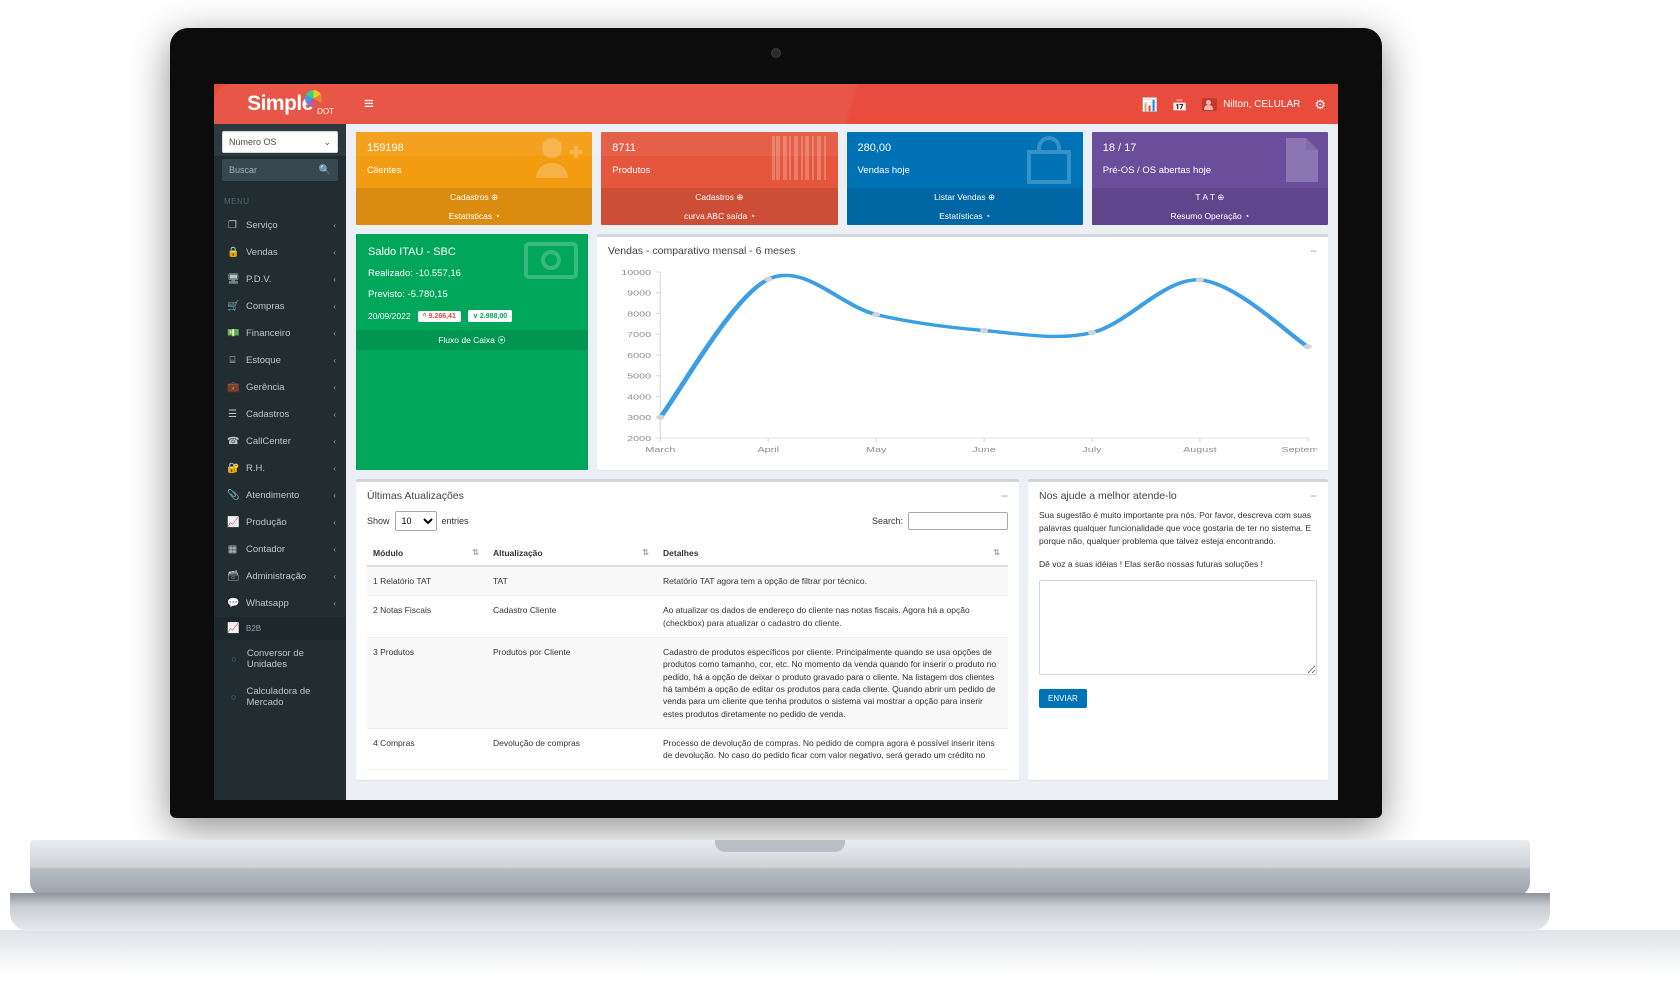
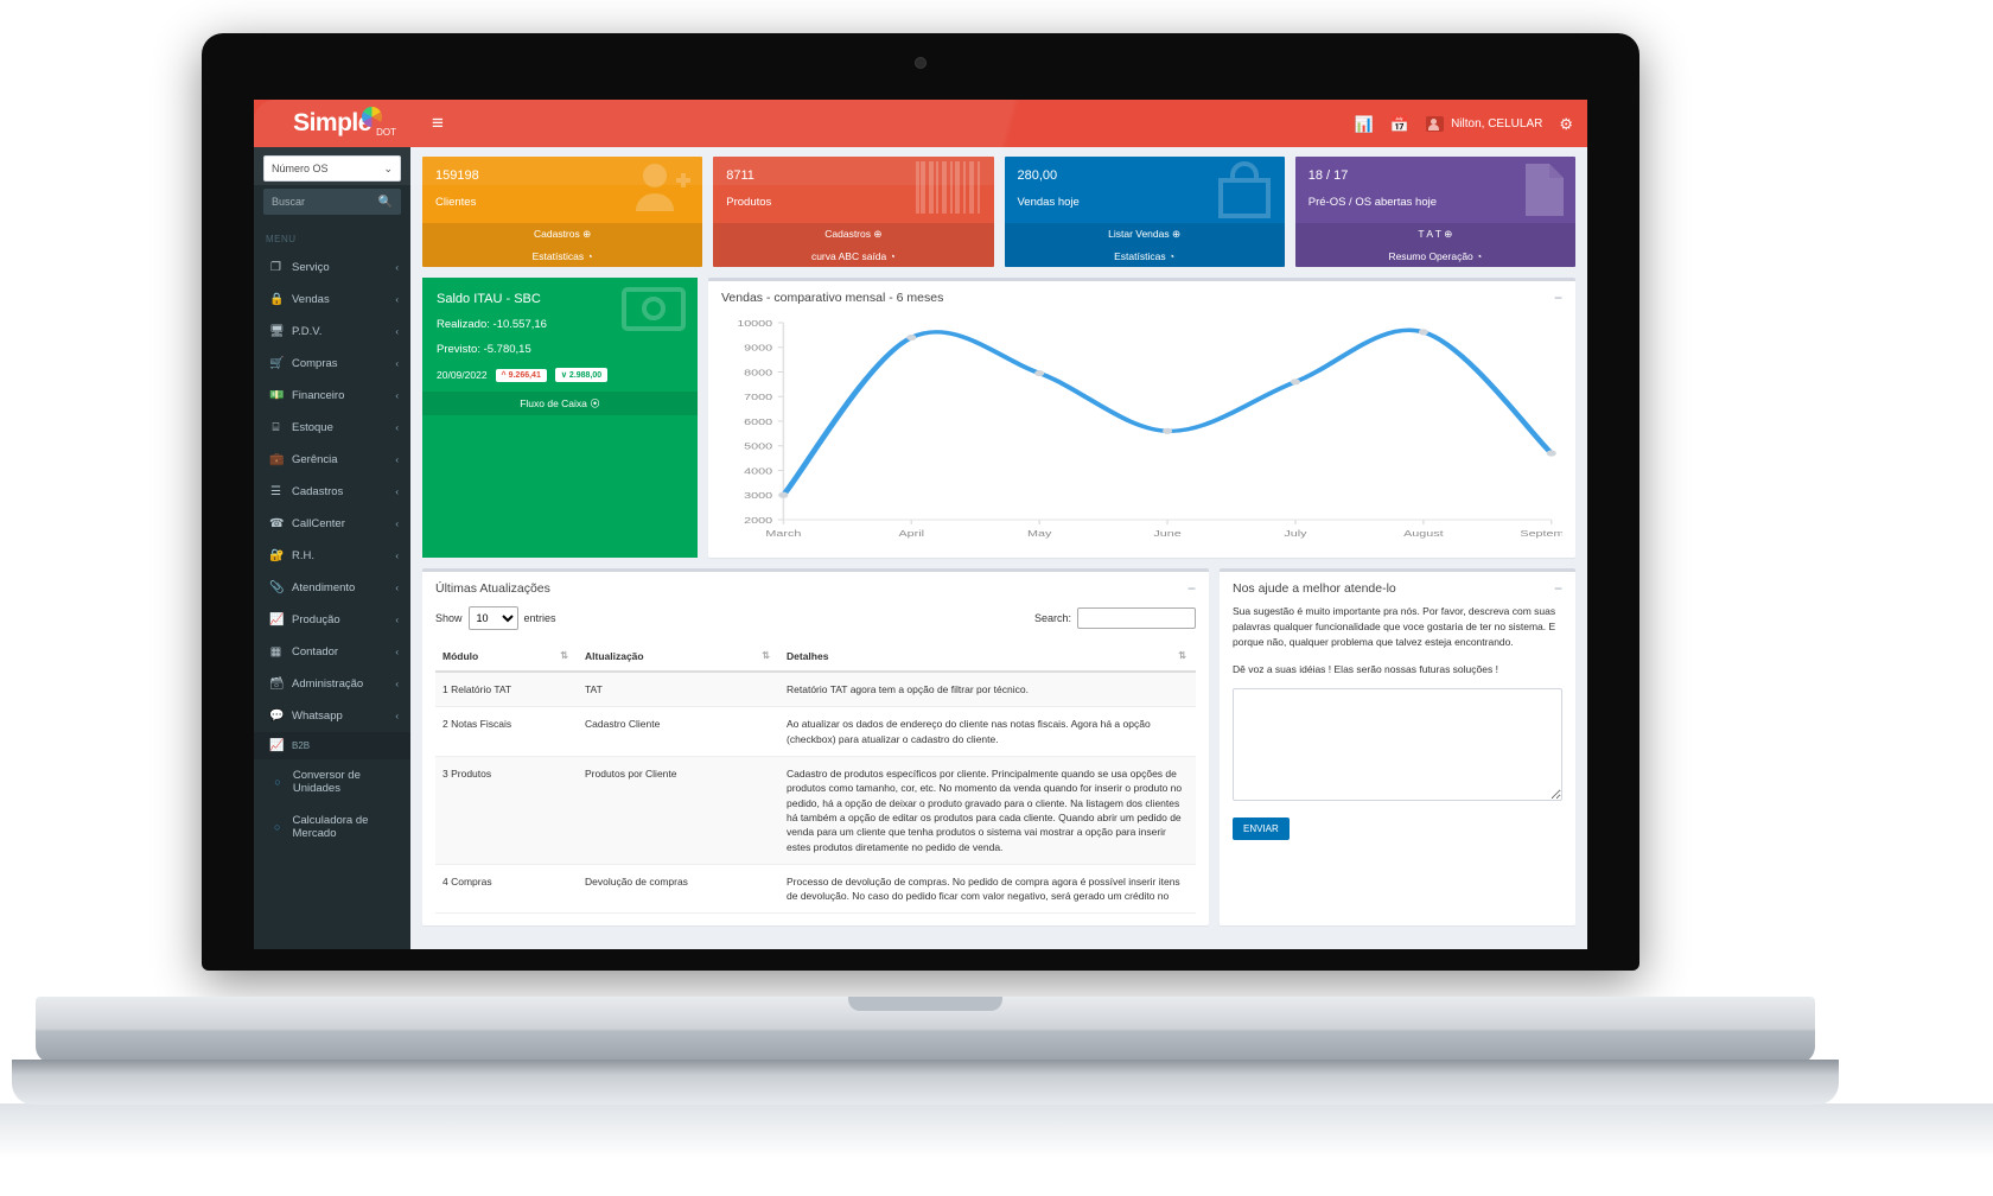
April: 9600 -> 9400
June: 7200 -> 5600
July: 7100 -> 7600
September: 6400 -> 4700
